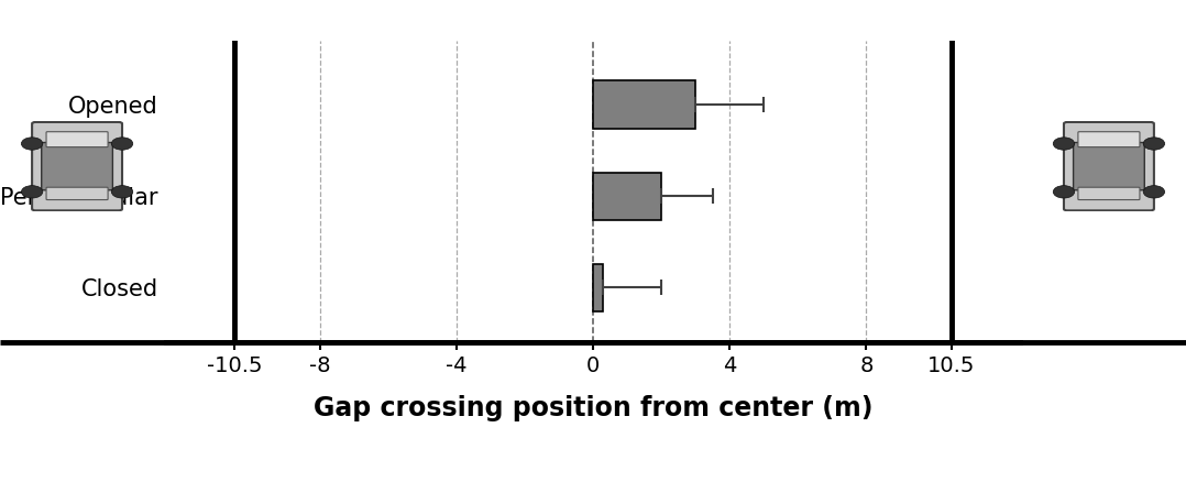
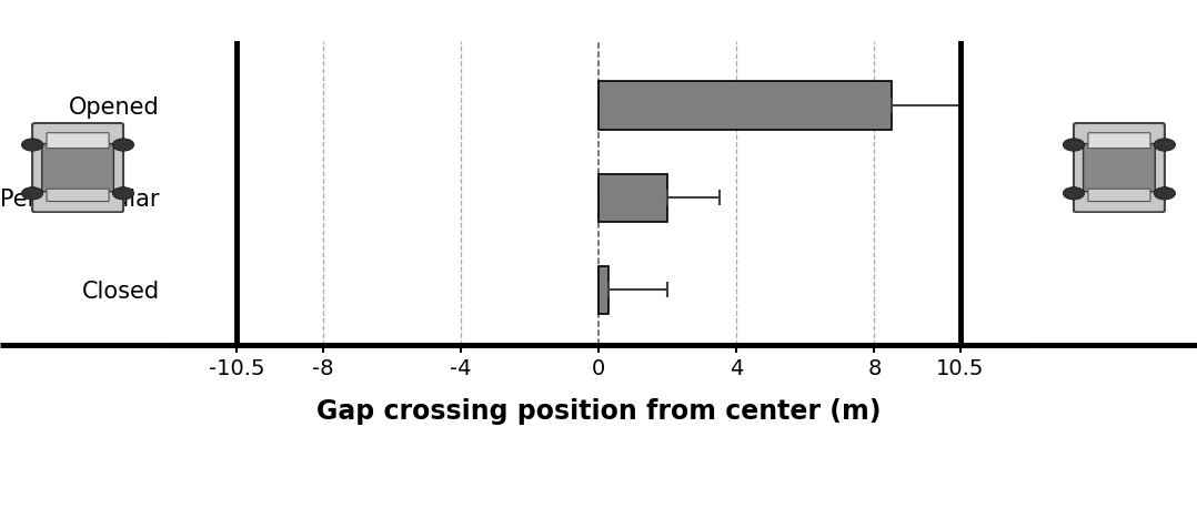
Opened: 3.0 -> 8.5
